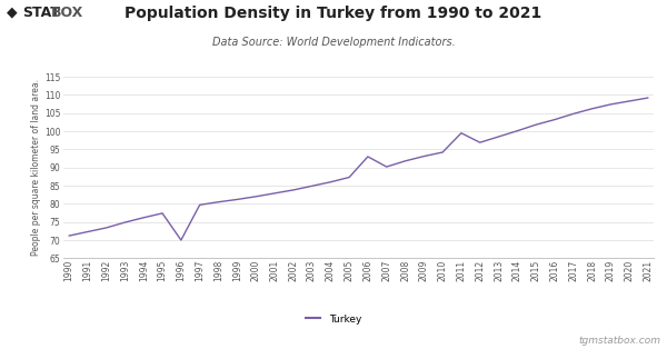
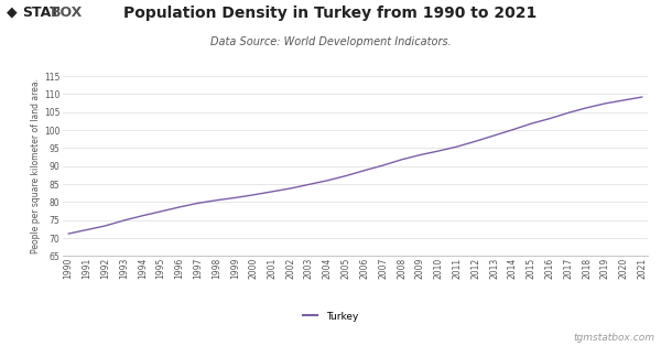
1996: 70.0 -> 78.6
2006: 93.0 -> 88.8
2011: 99.5 -> 95.4
